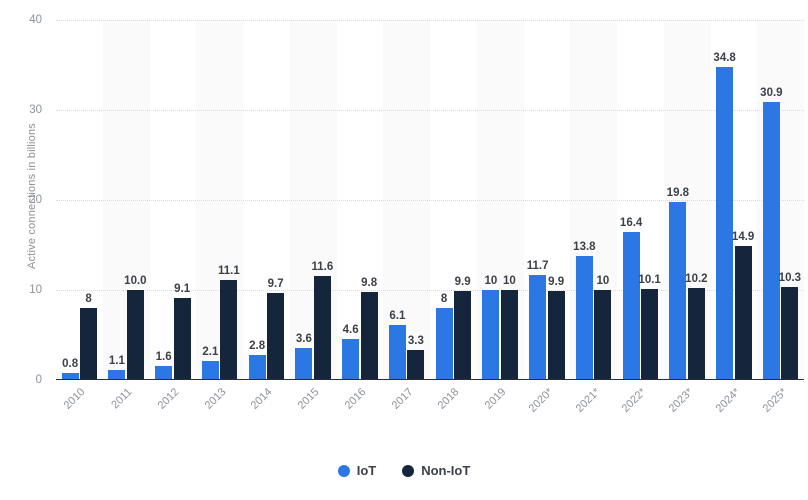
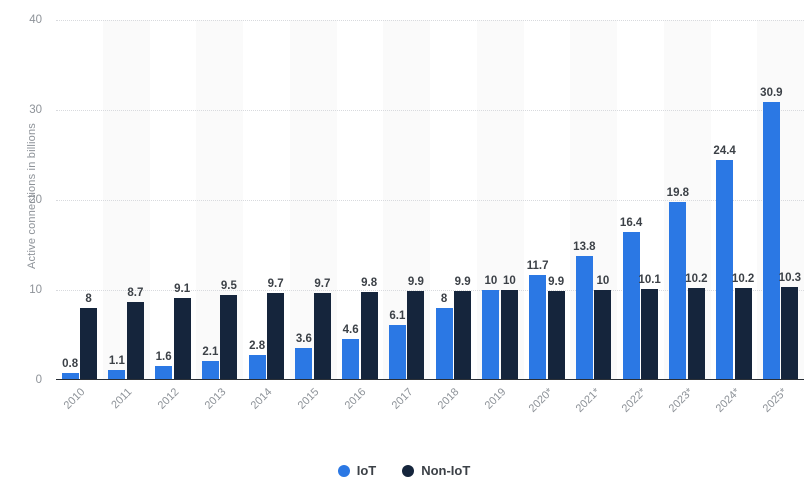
Non-IoT/2011: 10.0 -> 8.7
Non-IoT/2013: 11.1 -> 9.5
Non-IoT/2015: 11.6 -> 9.7
Non-IoT/2017: 3.3 -> 9.9
IoT/2024*: 34.8 -> 24.4
Non-IoT/2024*: 14.9 -> 10.2
